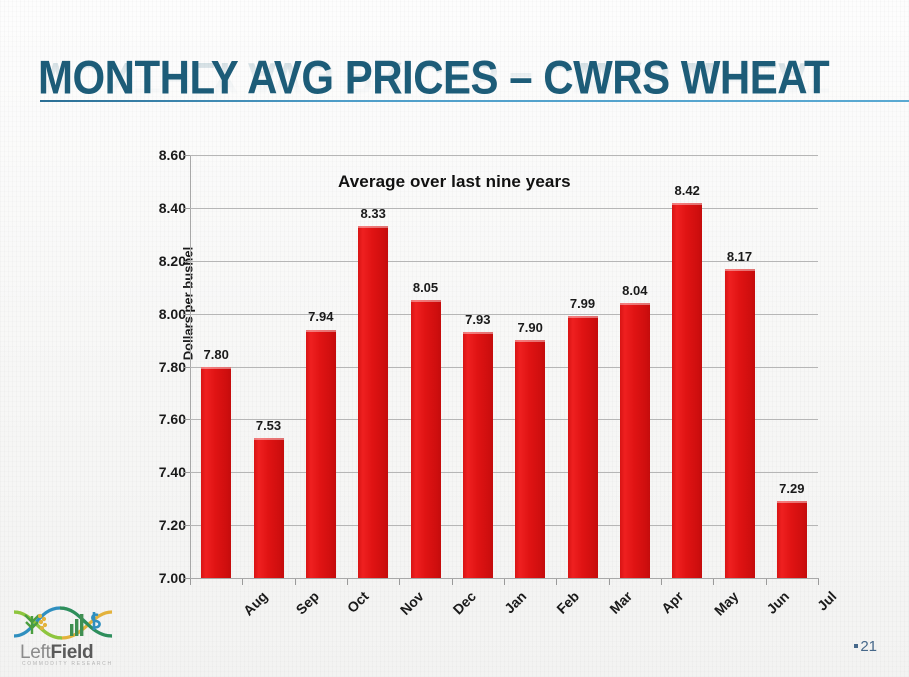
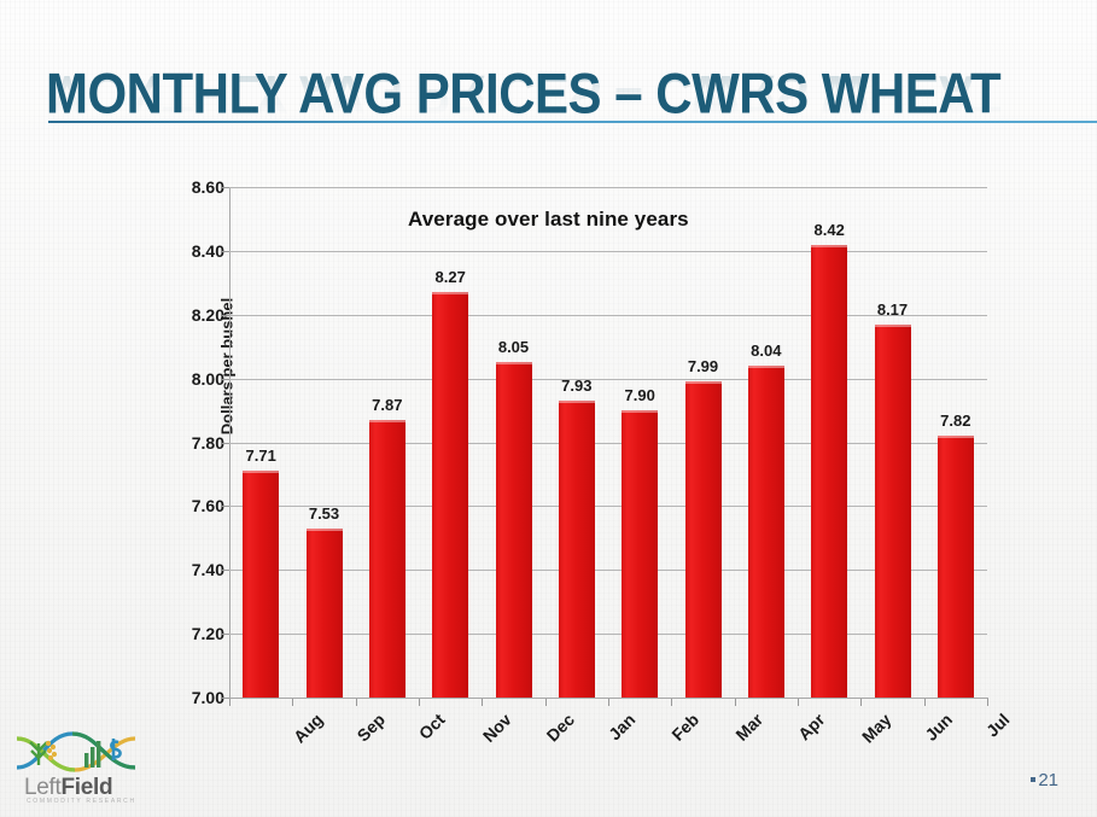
Aug: 7.80 -> 7.71
Oct: 7.94 -> 7.87
Nov: 8.33 -> 8.27
Jul: 7.29 -> 7.82
